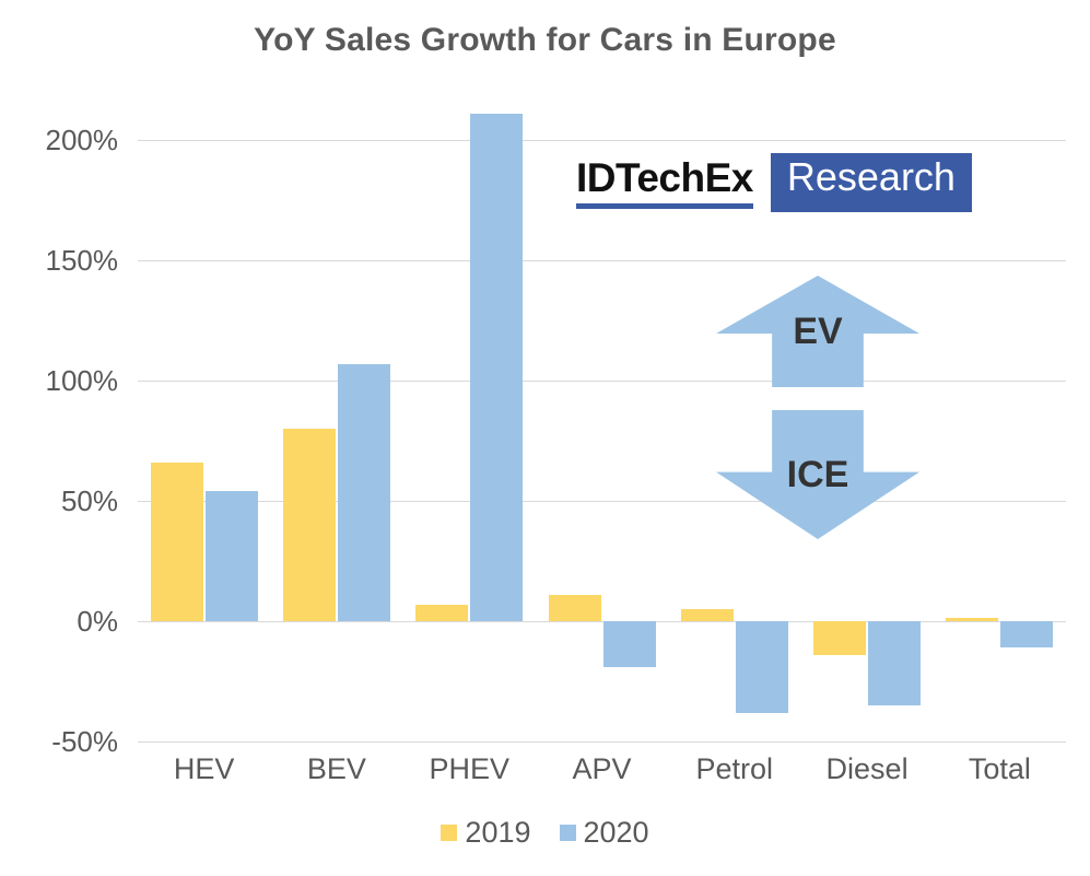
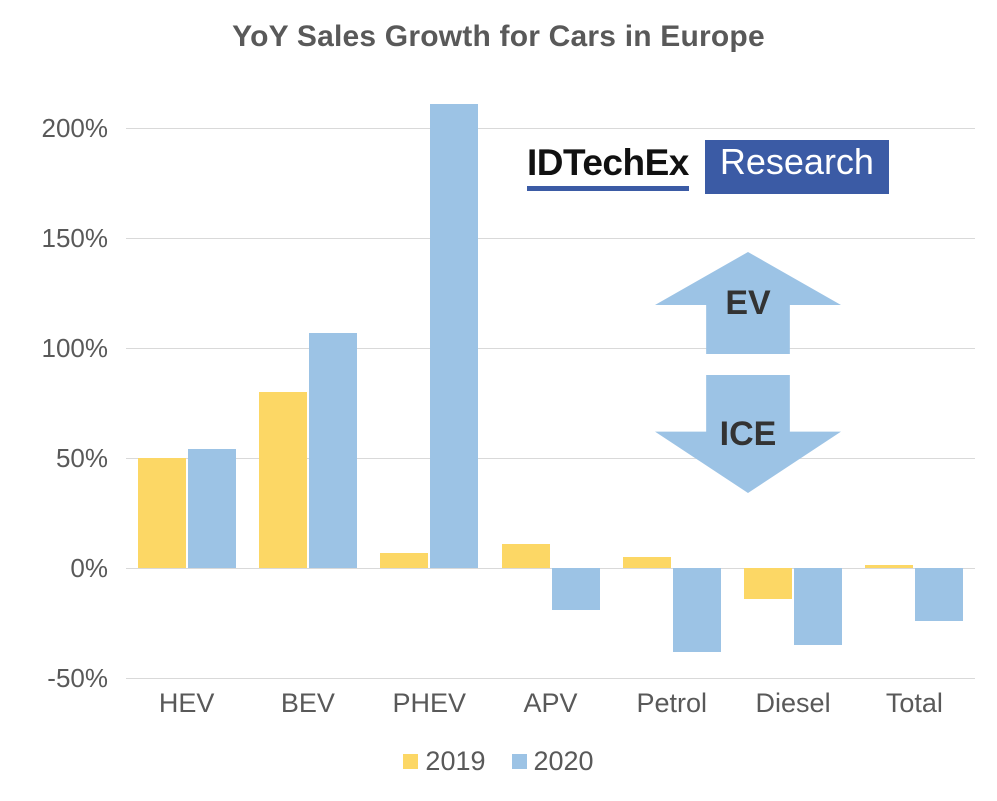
2019/HEV: 66% -> 50%
2020/Total: -11% -> -24%
